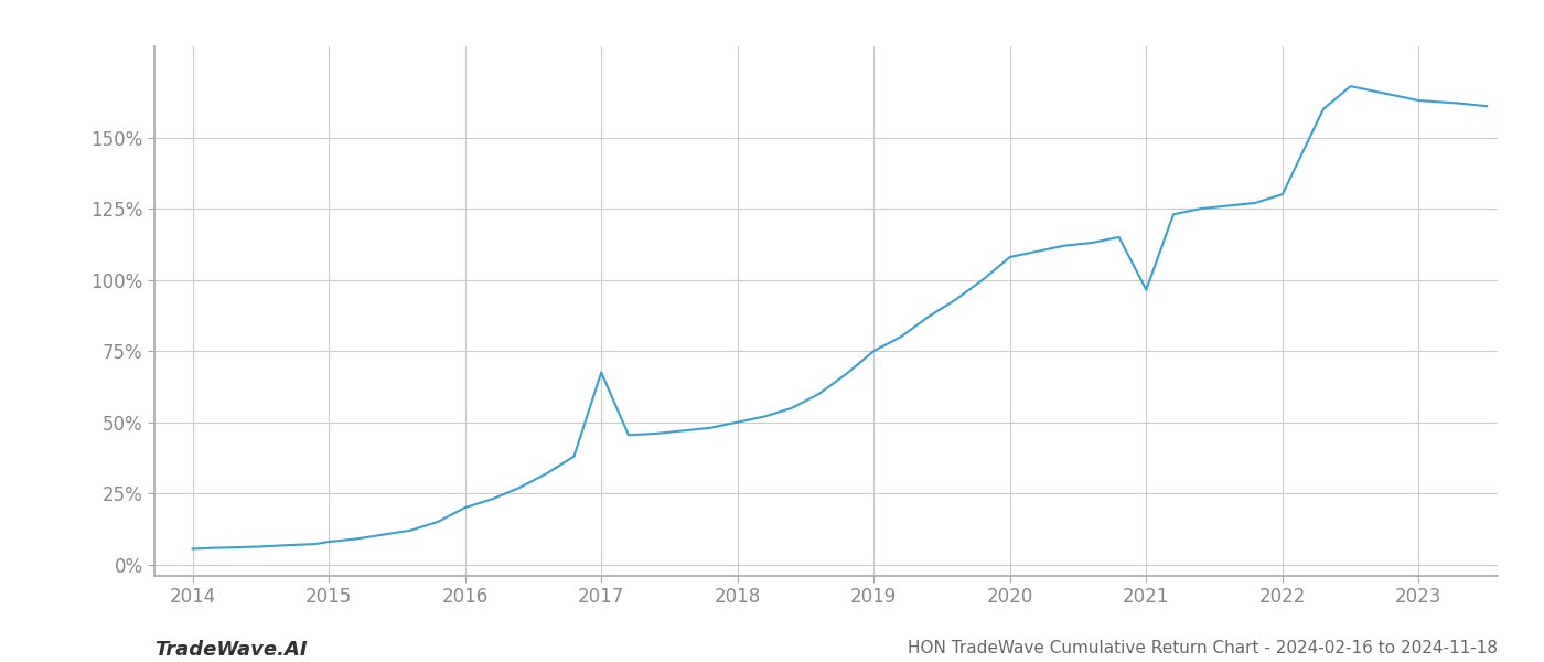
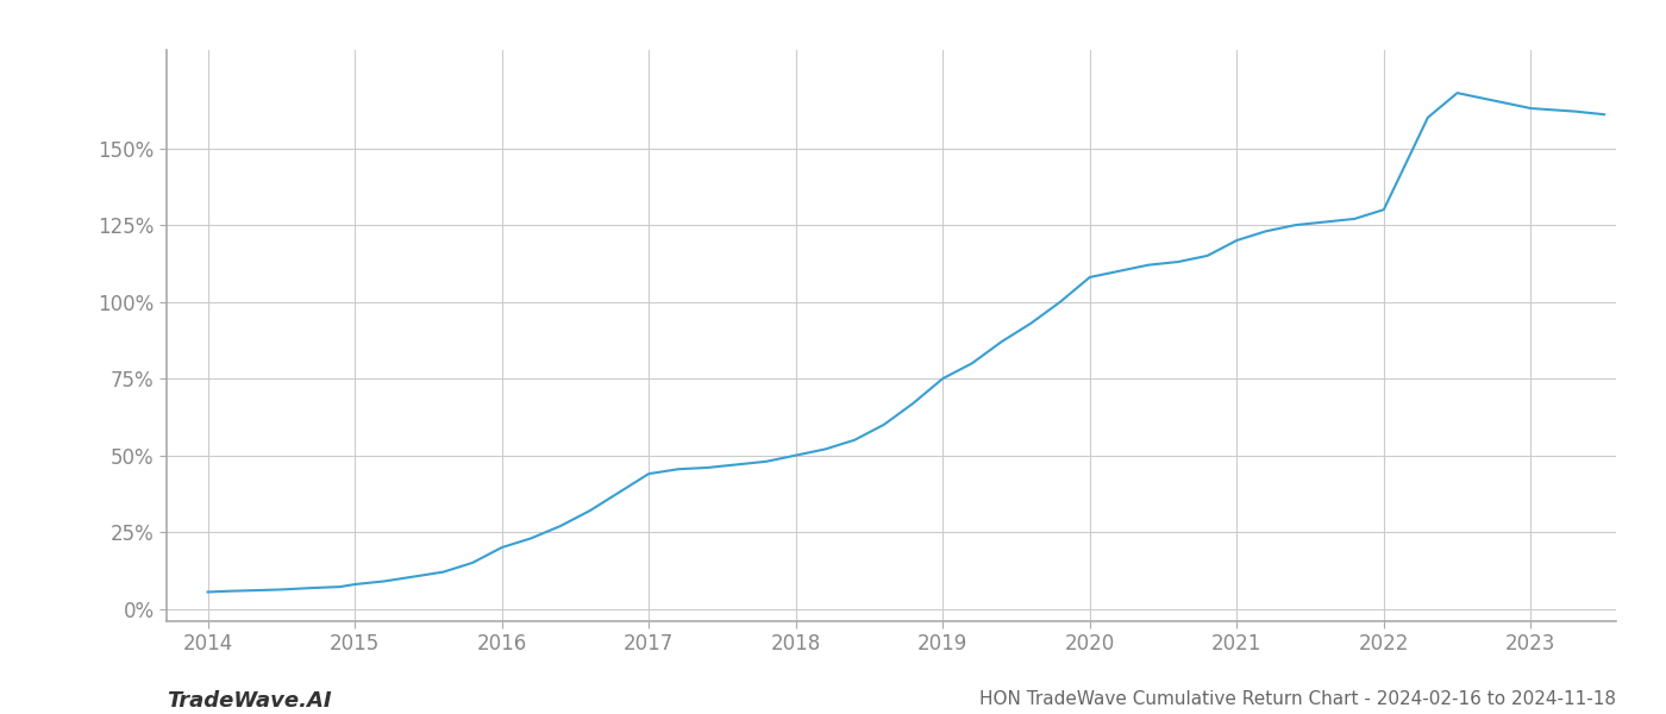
2017: 67.5% -> 44.0%
2021: 96.5% -> 120.0%
